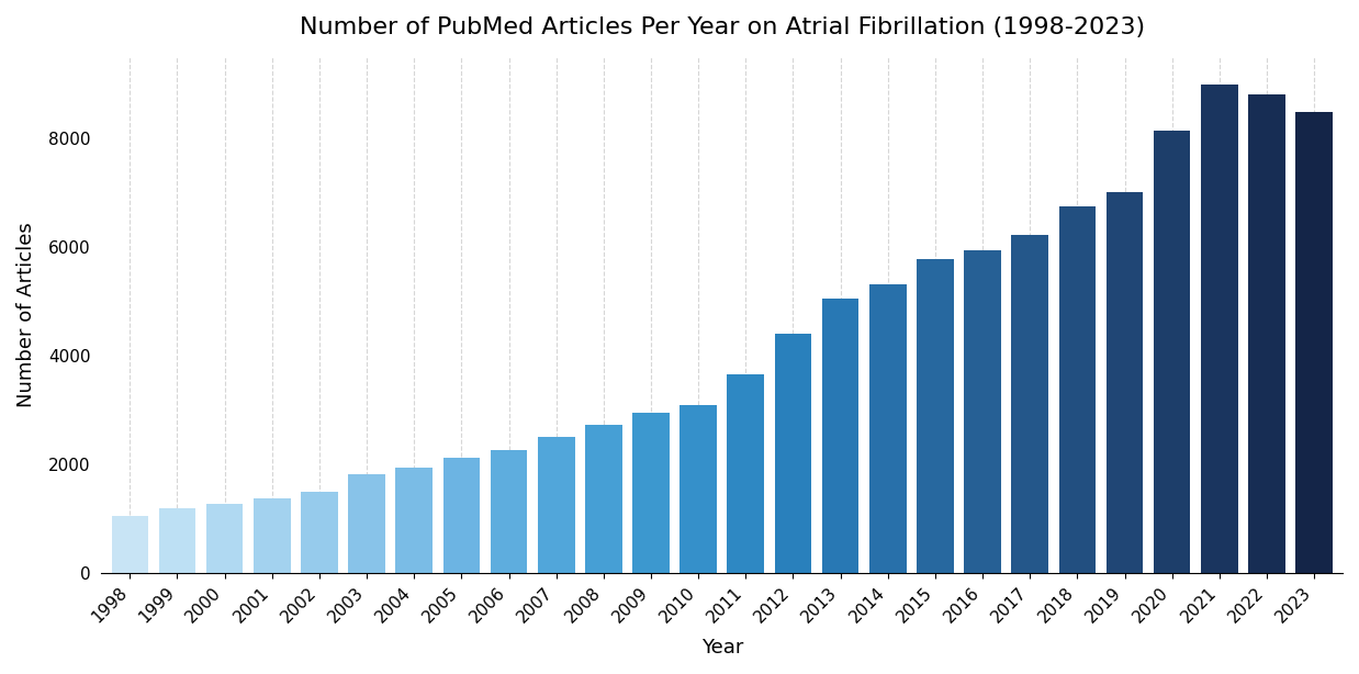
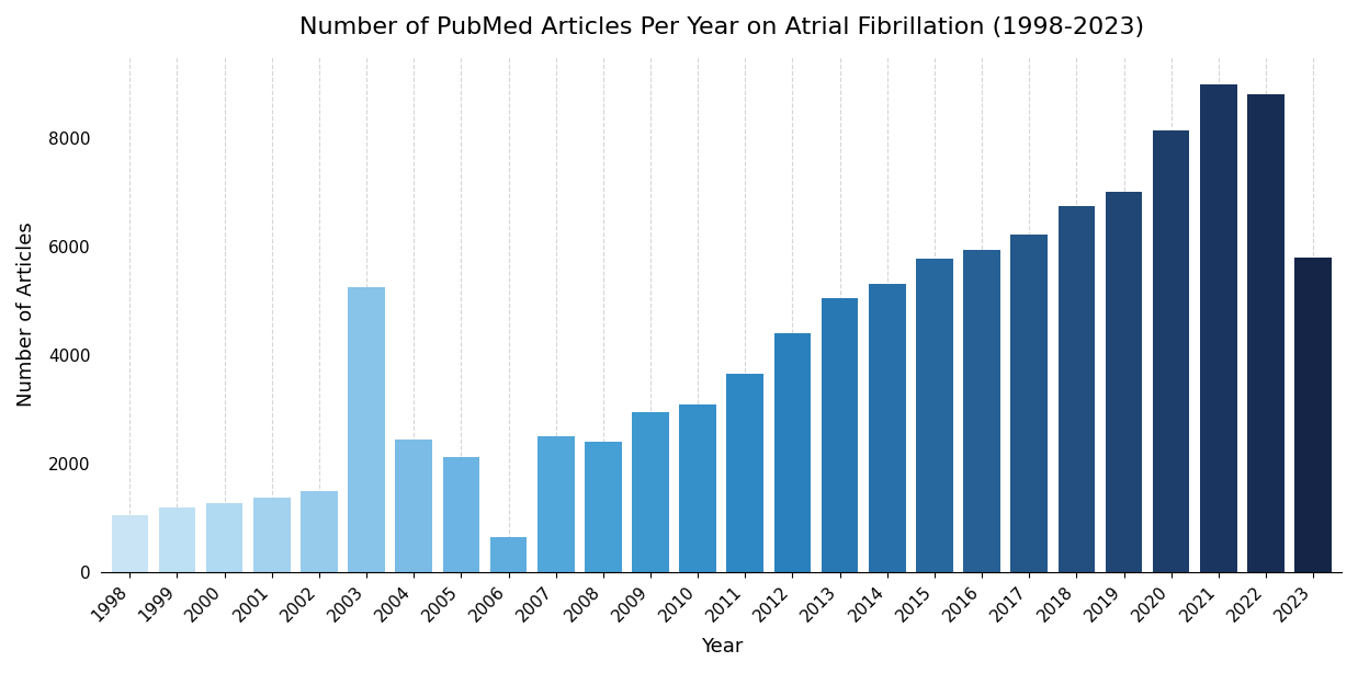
2003: 1820 -> 5250
2004: 1950 -> 2450
2006: 2260 -> 650
2008: 2720 -> 2400
2023: 8480 -> 5800
